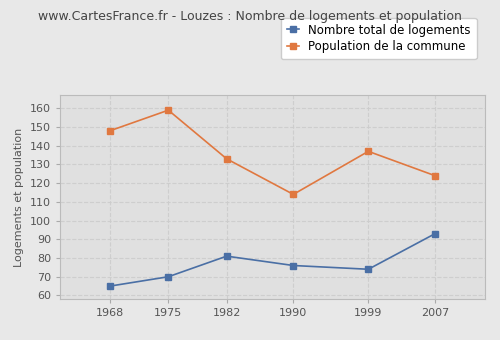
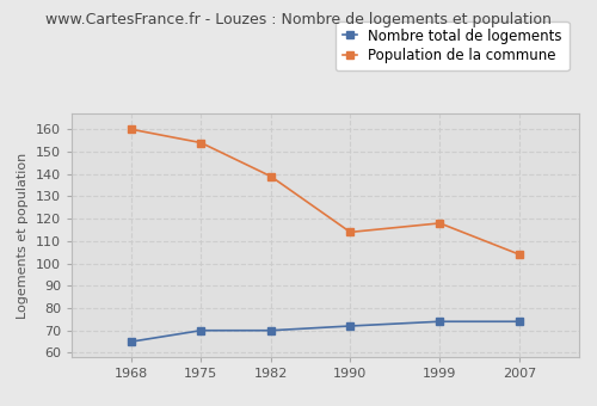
Population de la commune/1968: 148 -> 160
Population de la commune/1975: 159 -> 154
Nombre total de logements/1982: 81 -> 70
Population de la commune/1982: 133 -> 139
Nombre total de logements/1990: 76 -> 72
Population de la commune/1999: 137 -> 118
Nombre total de logements/2007: 93 -> 74
Population de la commune/2007: 124 -> 104
